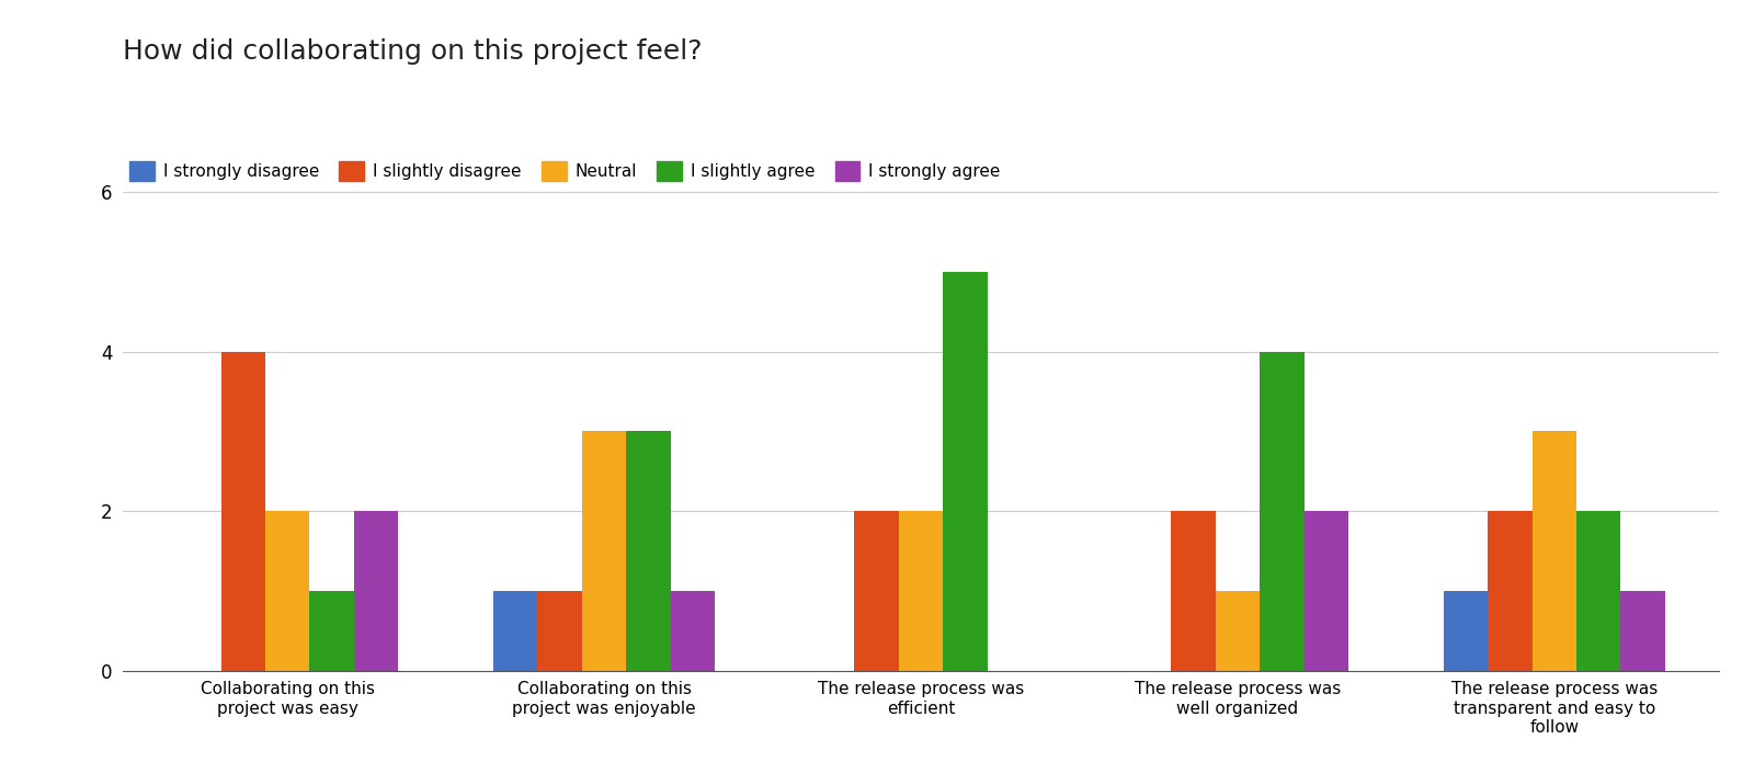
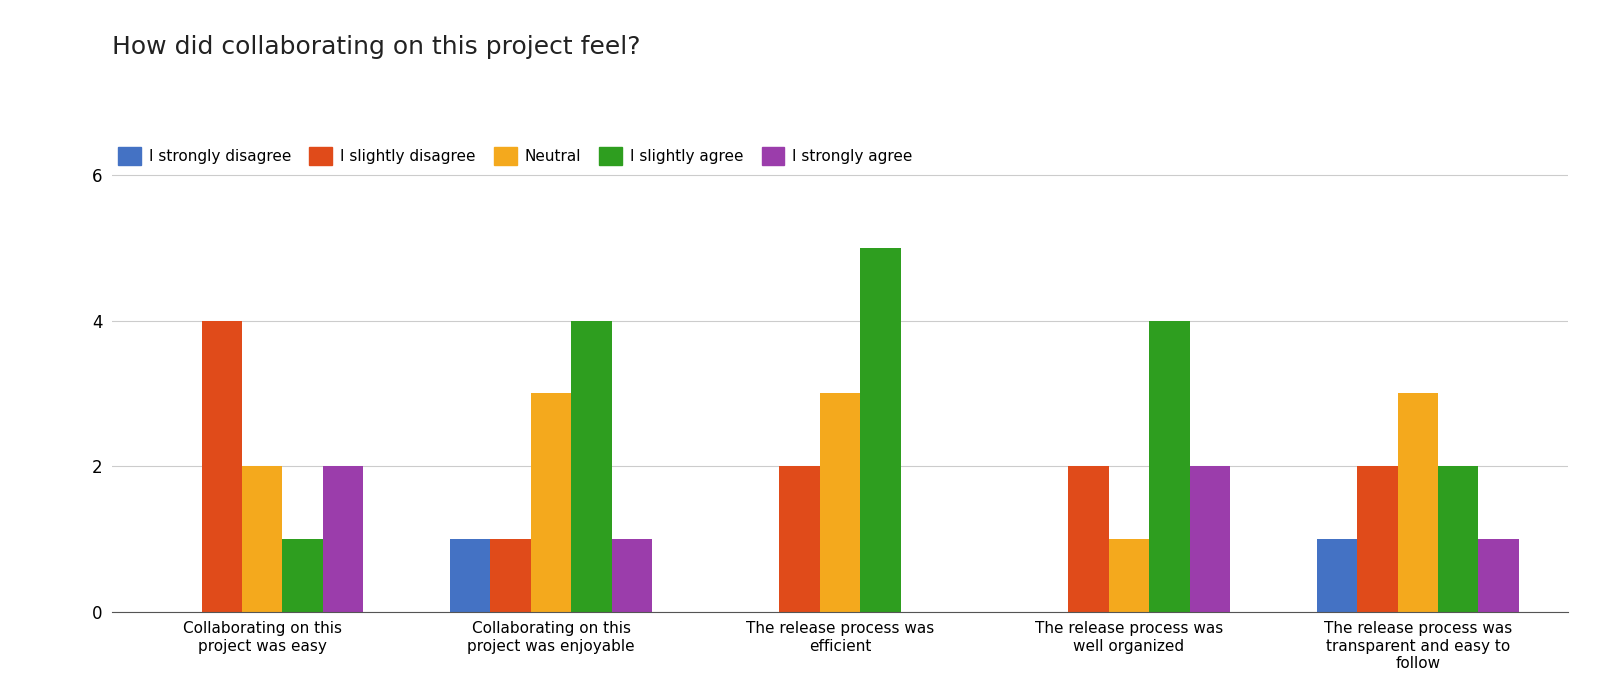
I slightly agree/Collaborating on this project was enjoyable: 3 -> 4
Neutral/The release process was efficient: 2 -> 3
